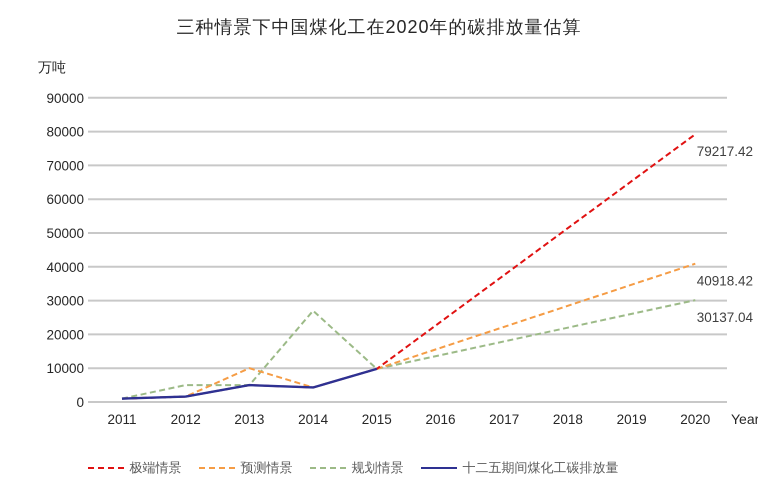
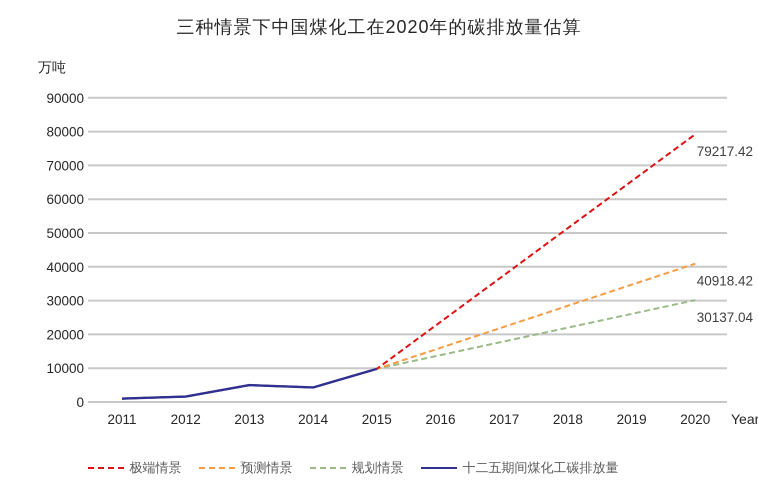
规划情景/2012: 5000 -> 2000
预测情景/2013: 10000 -> 5000
规划情景/2014: 27000 -> 4000
